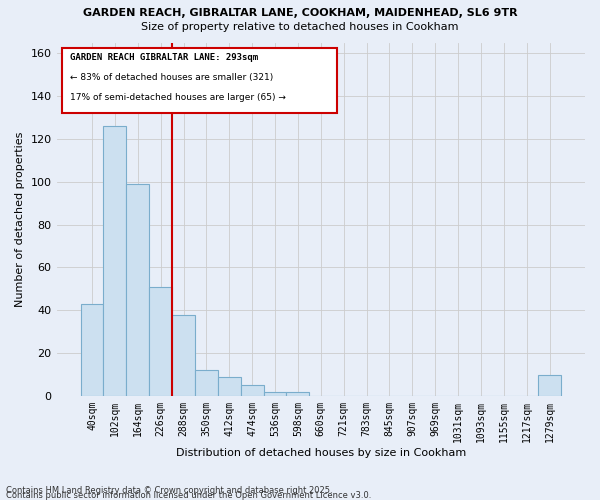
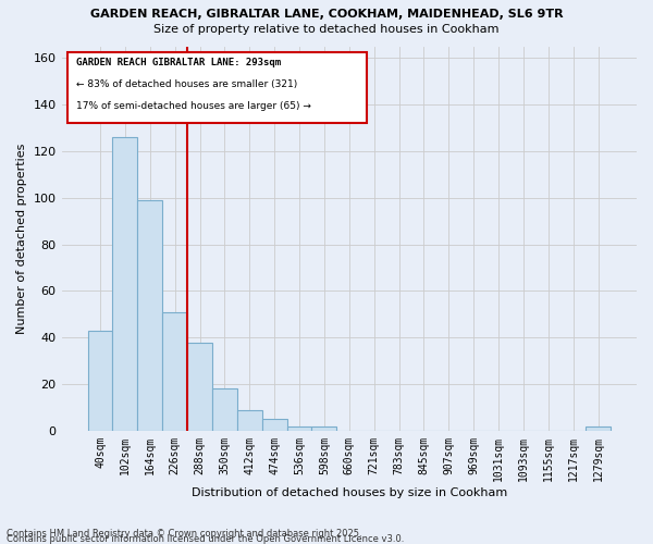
350sqm: 12 -> 18
1279sqm: 10 -> 2
